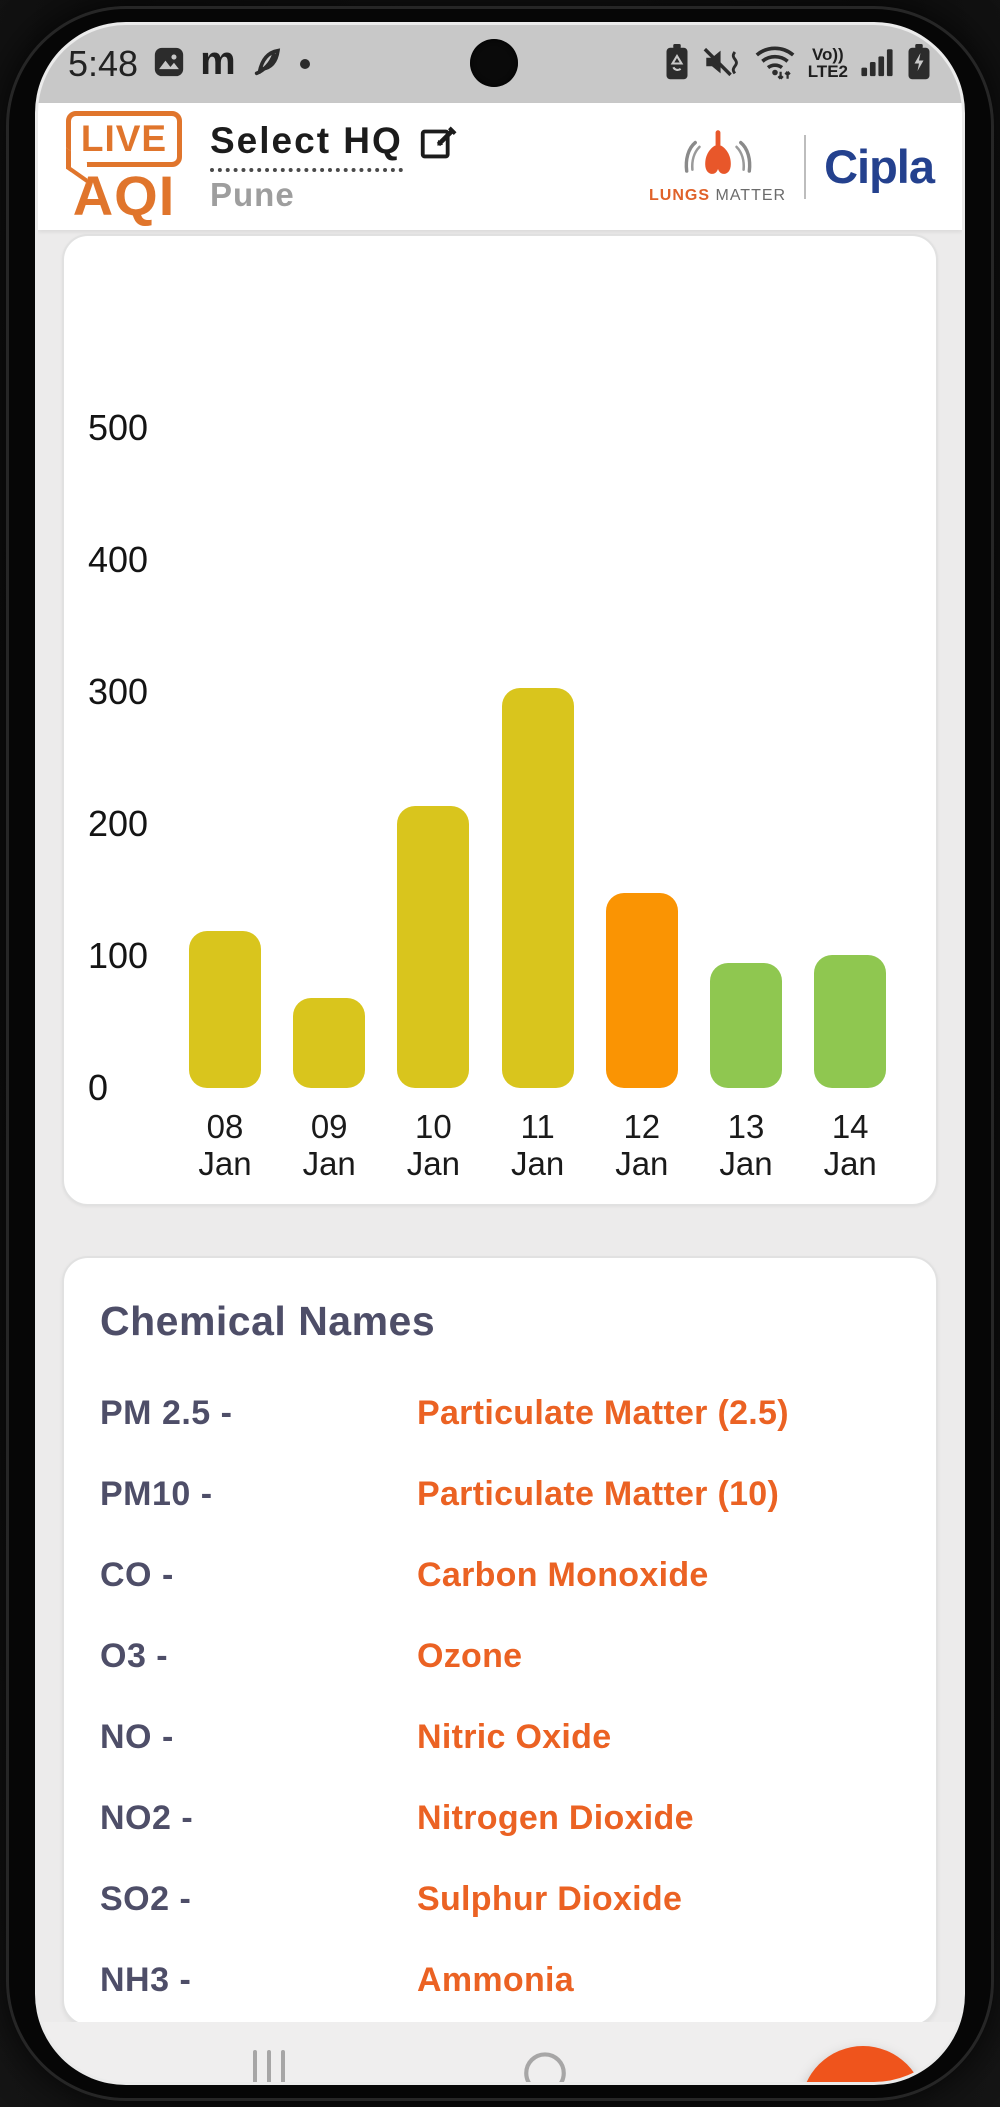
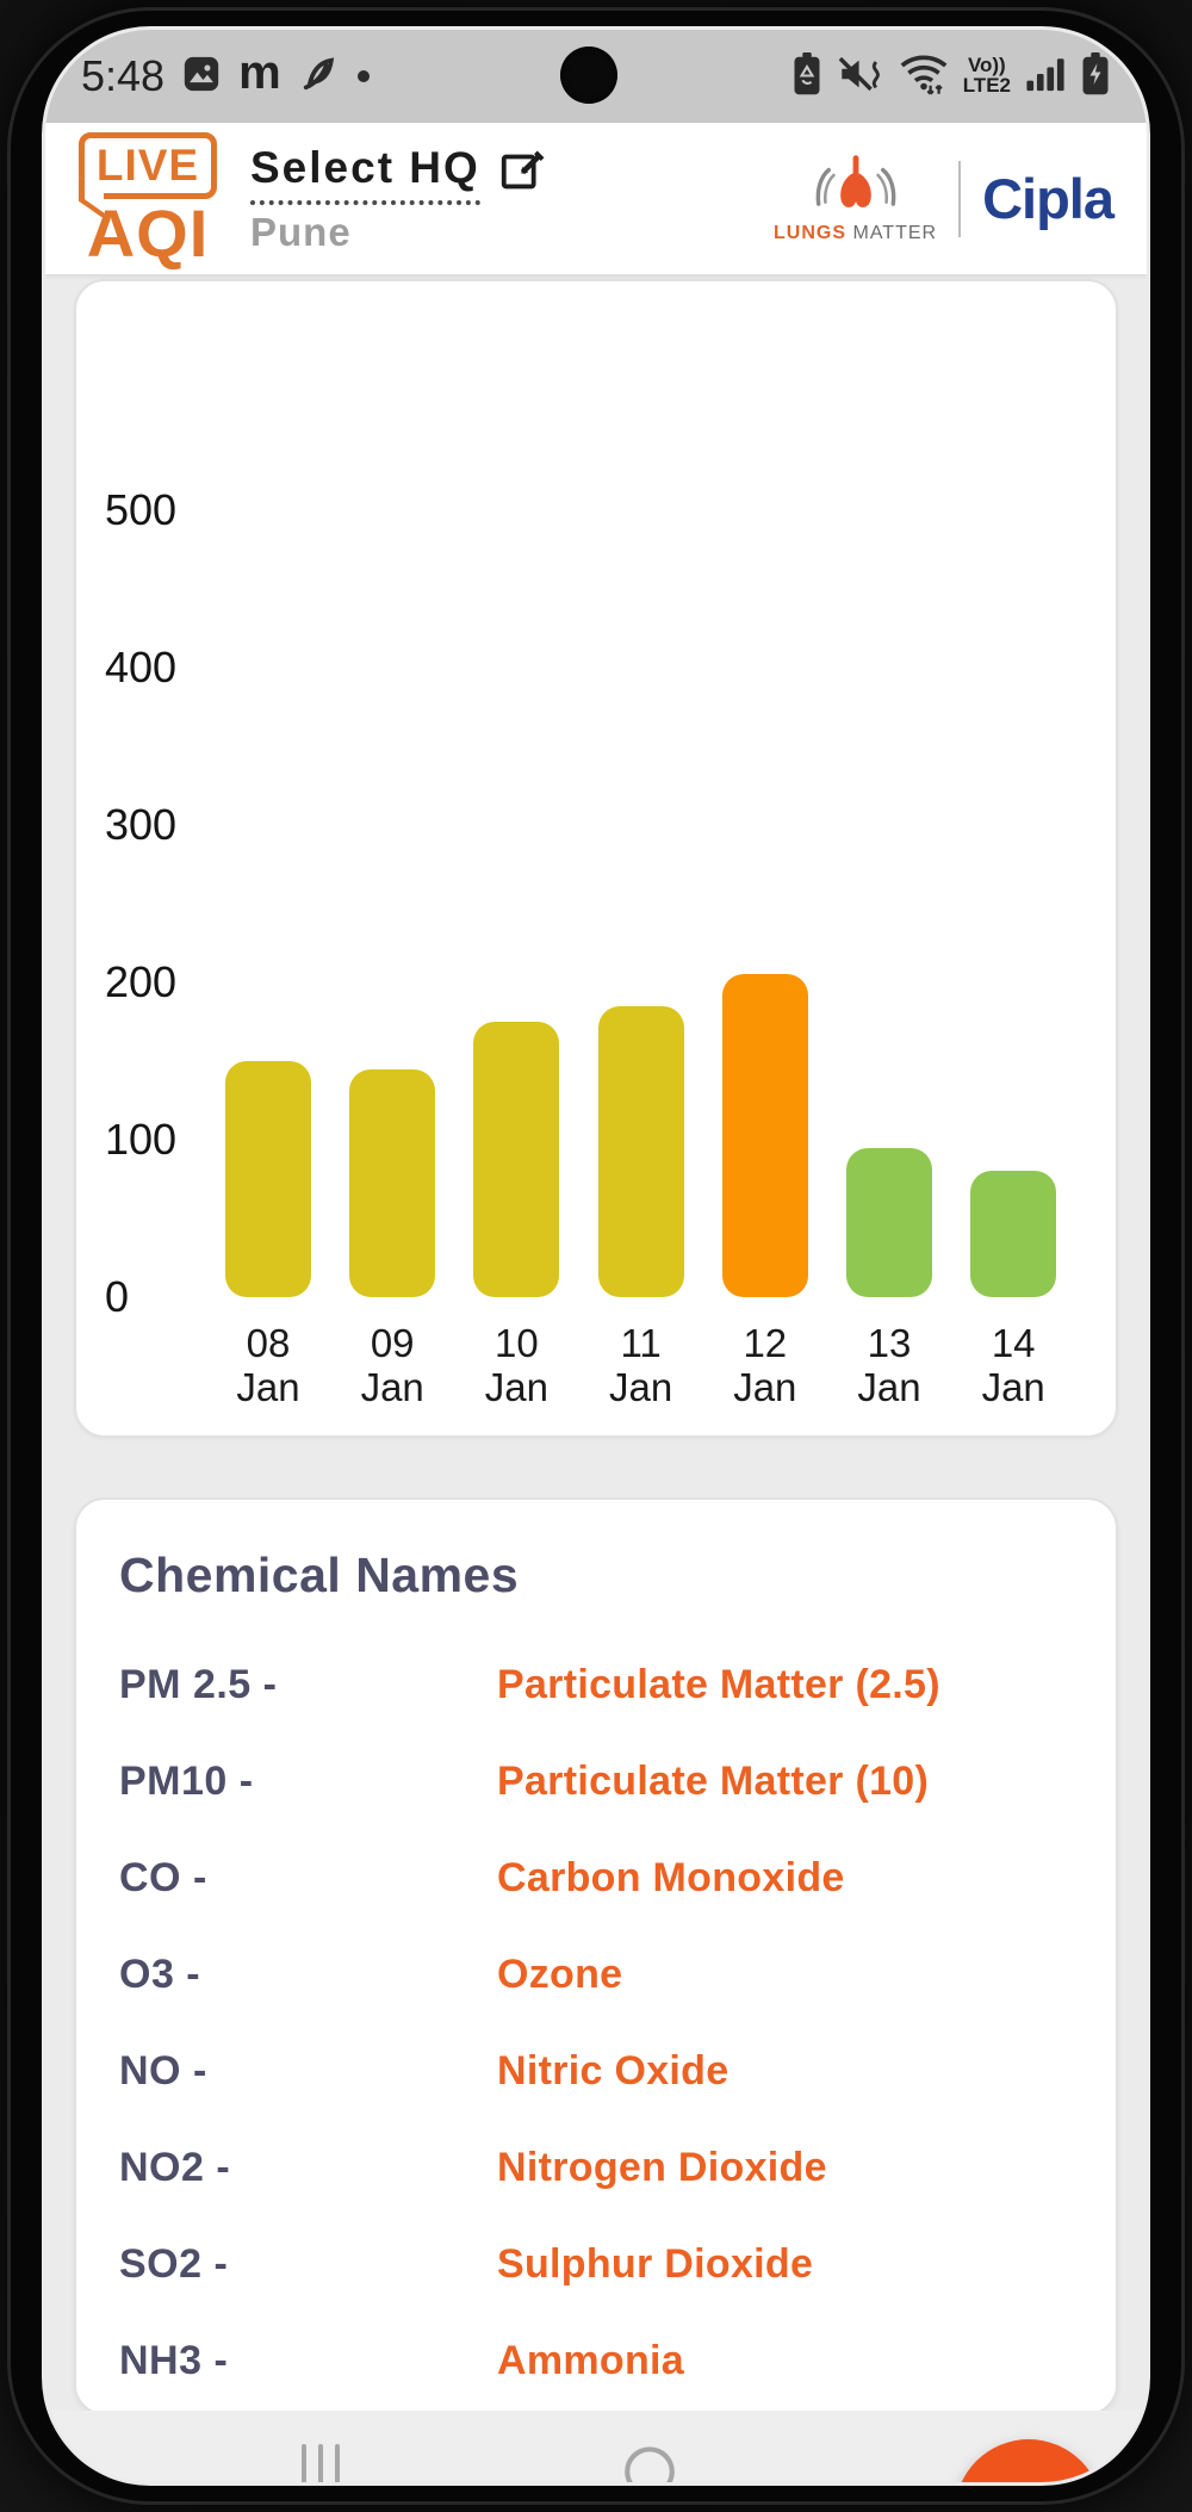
08 Jan: 119 -> 150
09 Jan: 68 -> 145
10 Jan: 214 -> 175
11 Jan: 303 -> 185
12 Jan: 148 -> 205
14 Jan: 101 -> 80
